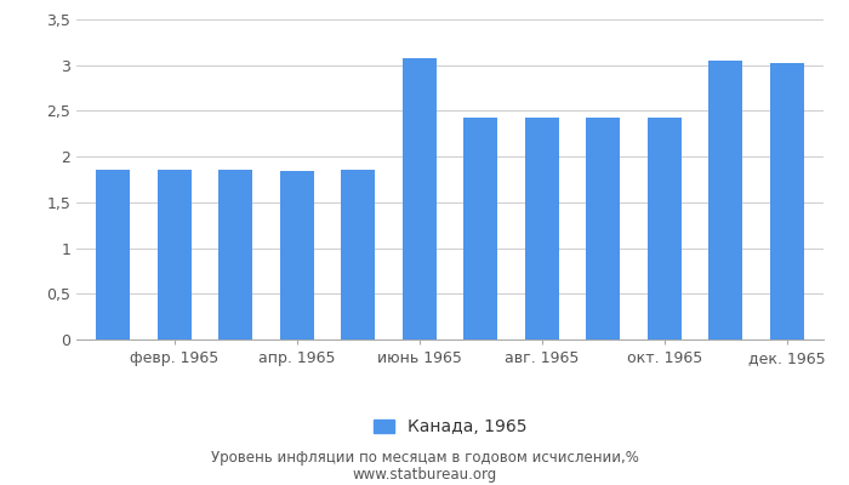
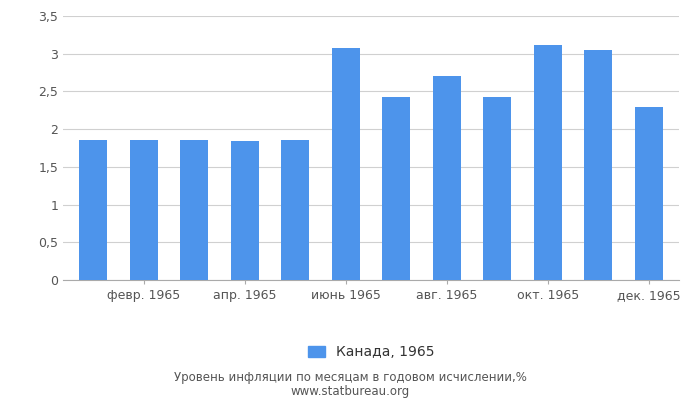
авг. 1965: 2,43 -> 2,70
окт. 1965: 2,43 -> 3,12
дек. 1965: 3,02 -> 2,30
